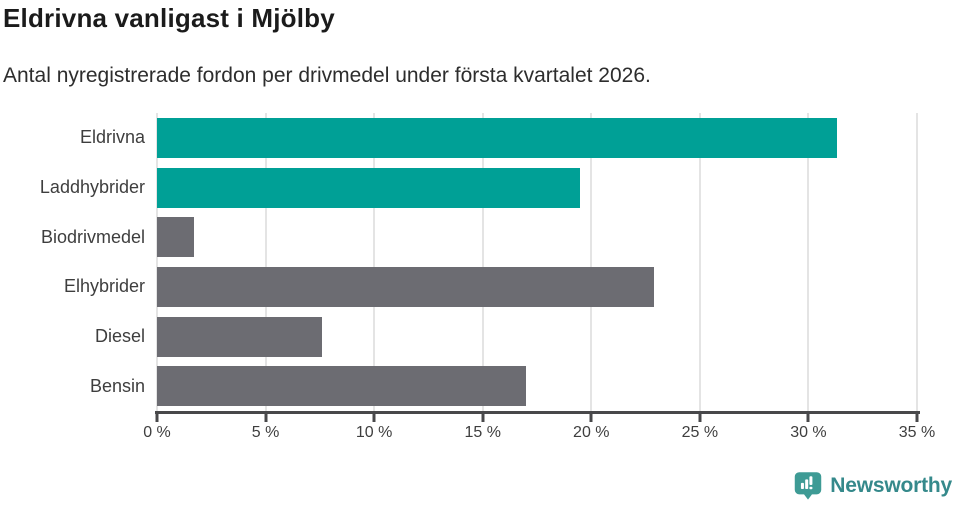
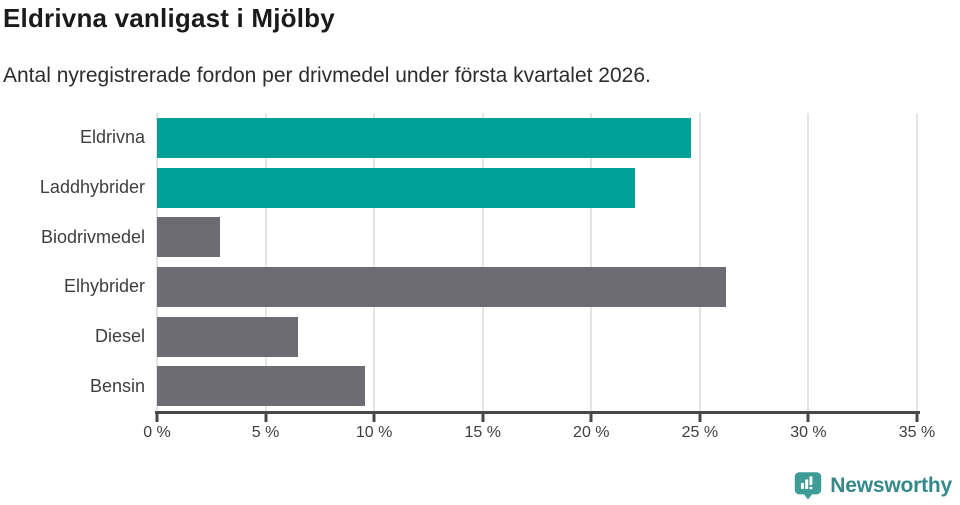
Eldrivna: 31.3% -> 24.6%
Laddhybrider: 19.5% -> 22.0%
Biodrivmedel: 1.7% -> 2.9%
Elhybrider: 22.9% -> 26.2%
Diesel: 7.6% -> 6.5%
Bensin: 17.0% -> 9.6%
